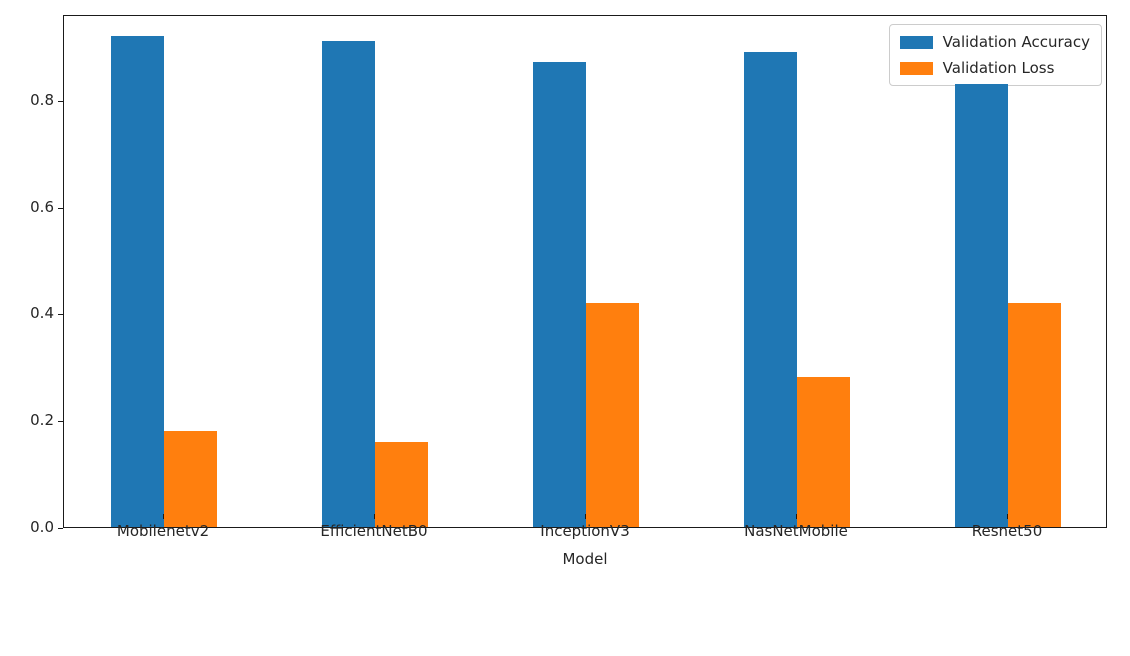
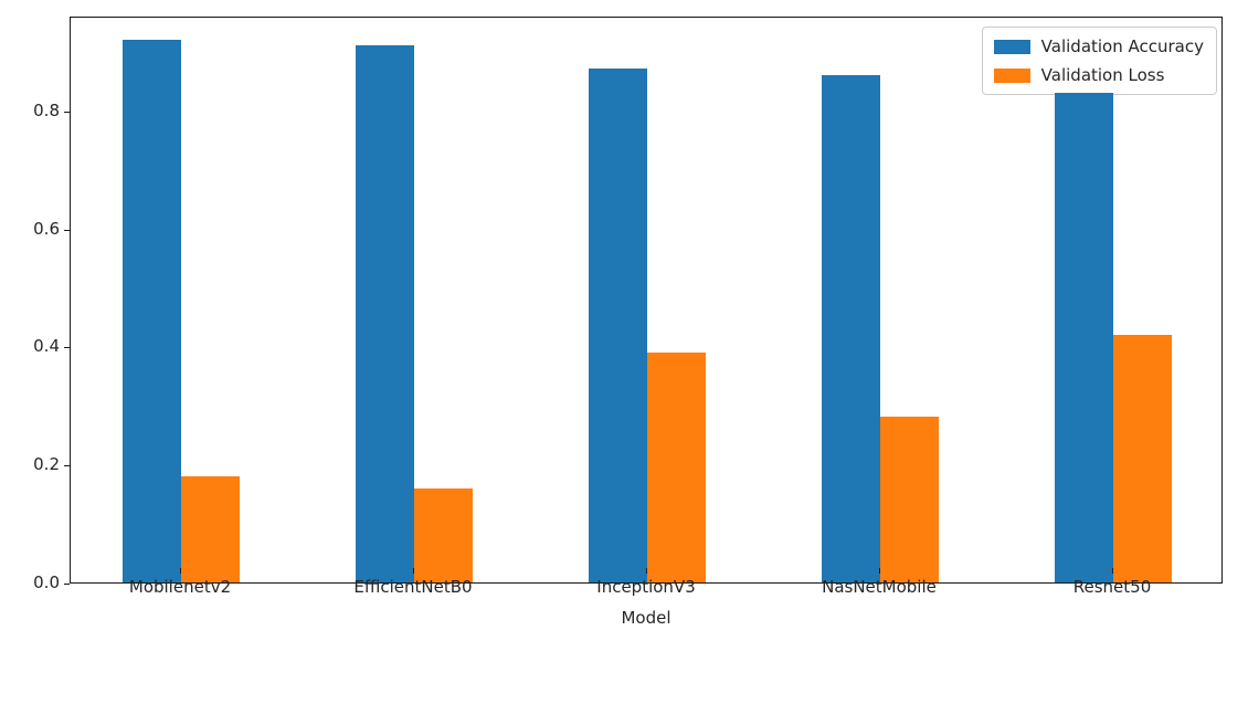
Validation Loss/InceptionV3: 0.42 -> 0.39
Validation Accuracy/NasNetMobile: 0.89 -> 0.86
